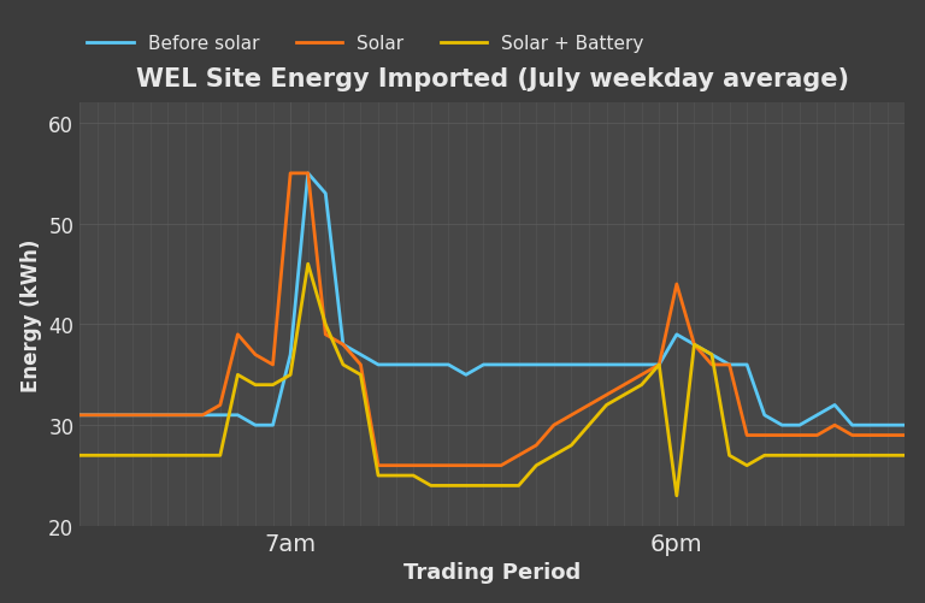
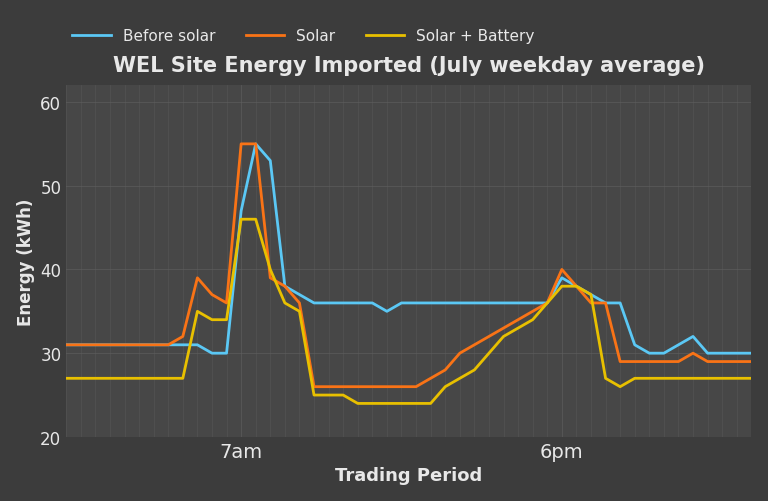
Before solar/7am: 37 -> 47
Solar + Battery/7am: 35 -> 46
Solar/6pm: 44 -> 40
Solar + Battery/6pm: 23 -> 38
